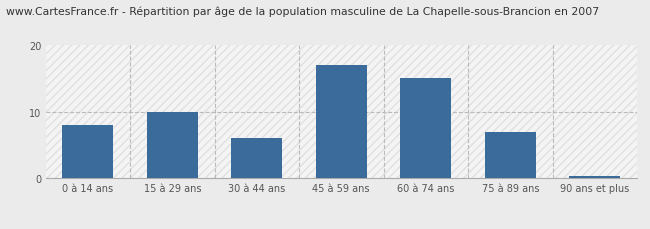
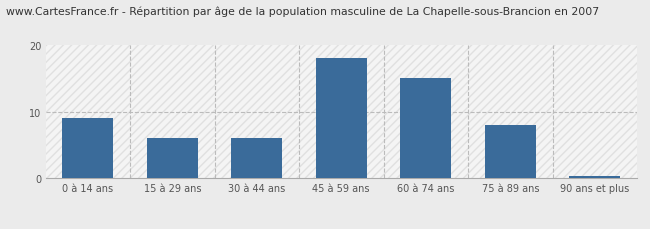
0 à 14 ans: 8.0 -> 9.0
15 à 29 ans: 10.0 -> 6.0
45 à 59 ans: 17.0 -> 18.0
75 à 89 ans: 7.0 -> 8.0
